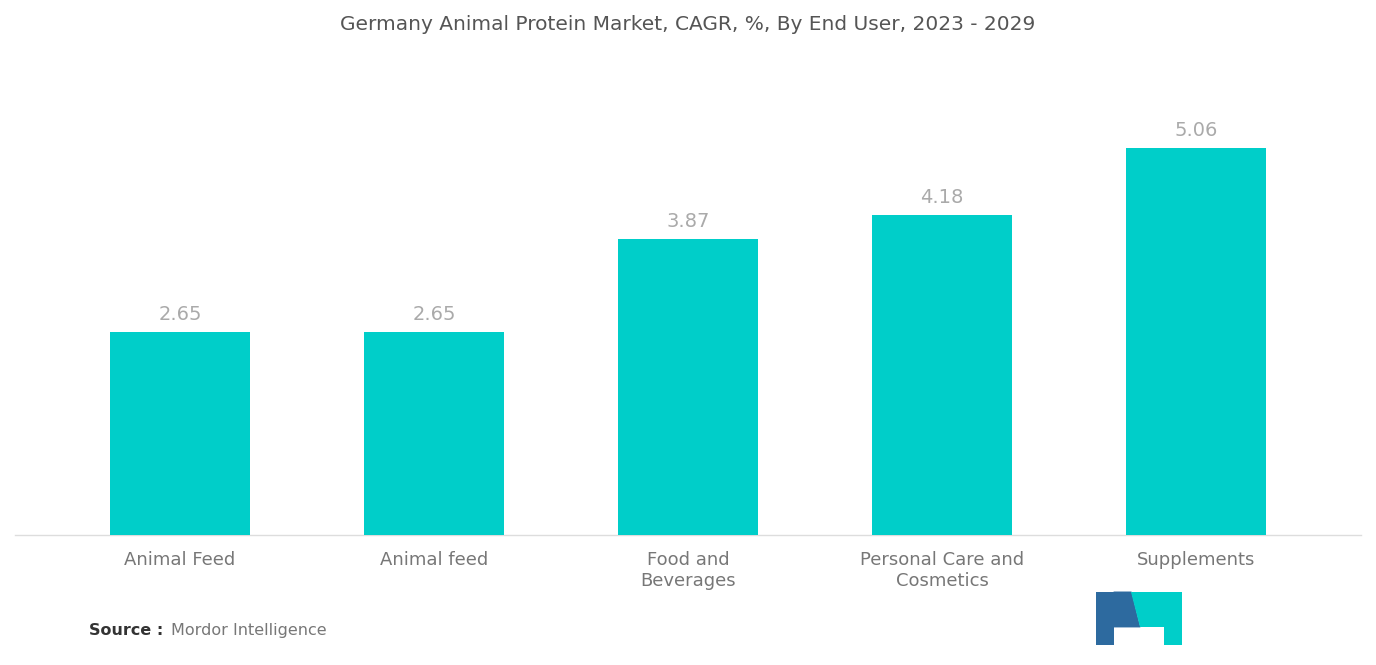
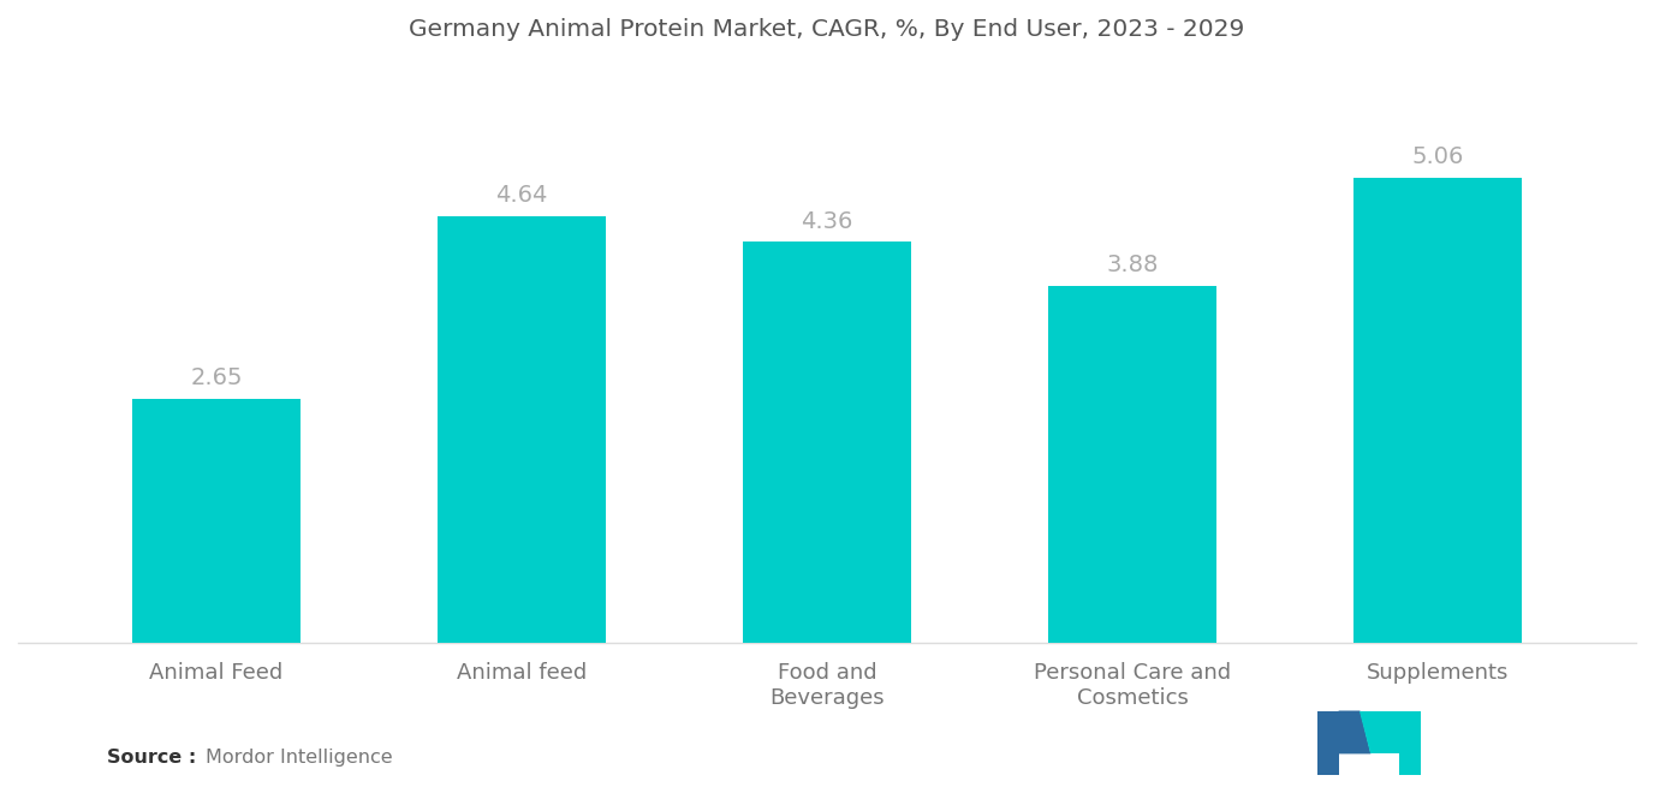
Animal feed: 2.65 -> 4.64
Food and Beverages: 3.87 -> 4.36
Personal Care and Cosmetics: 4.18 -> 3.88
